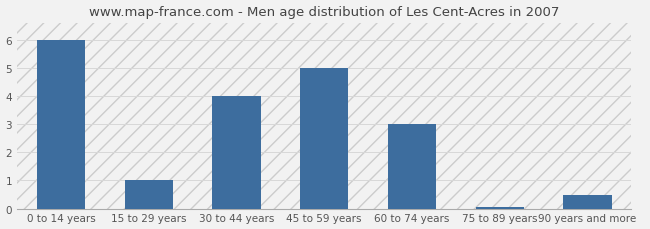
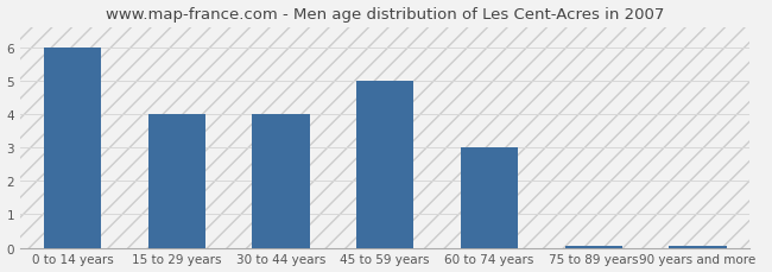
15 to 29 years: 1.00 -> 4.00
90 years and more: 0.50 -> 0.07
